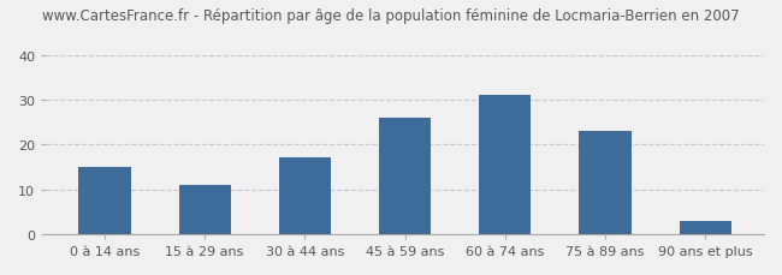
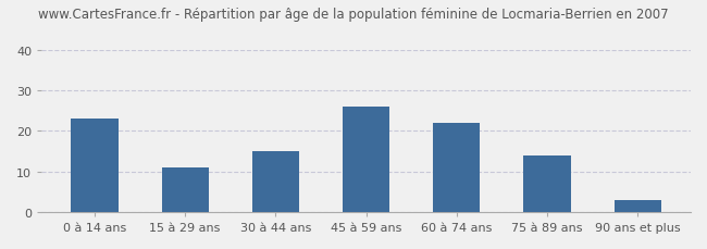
0 à 14 ans: 15 -> 23
30 à 44 ans: 17 -> 15
60 à 74 ans: 31 -> 22
75 à 89 ans: 23 -> 14
